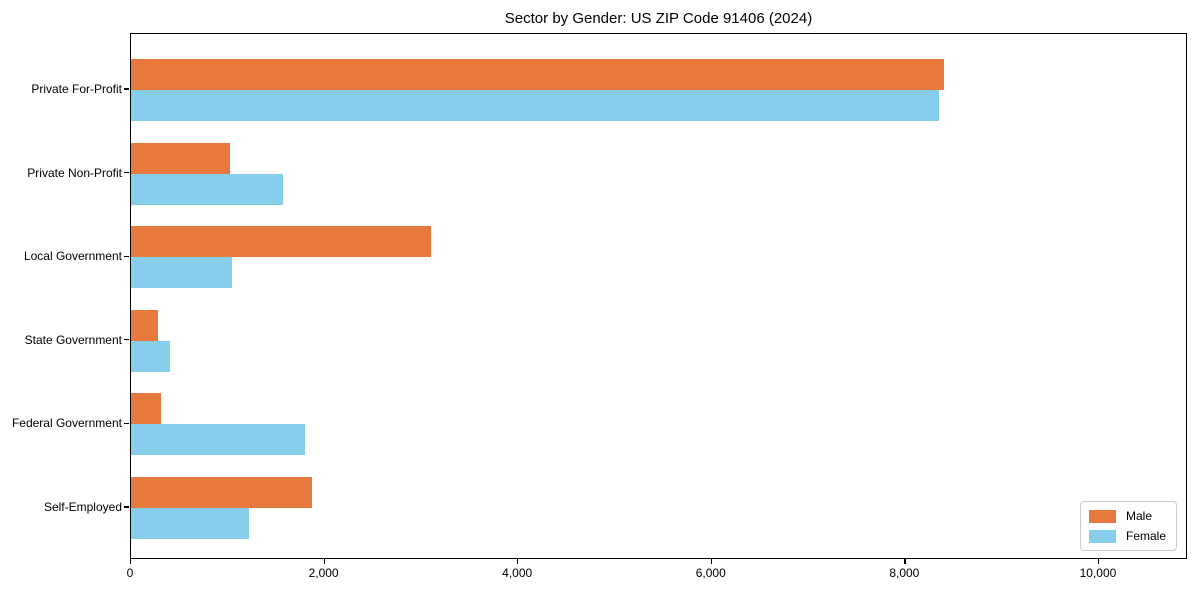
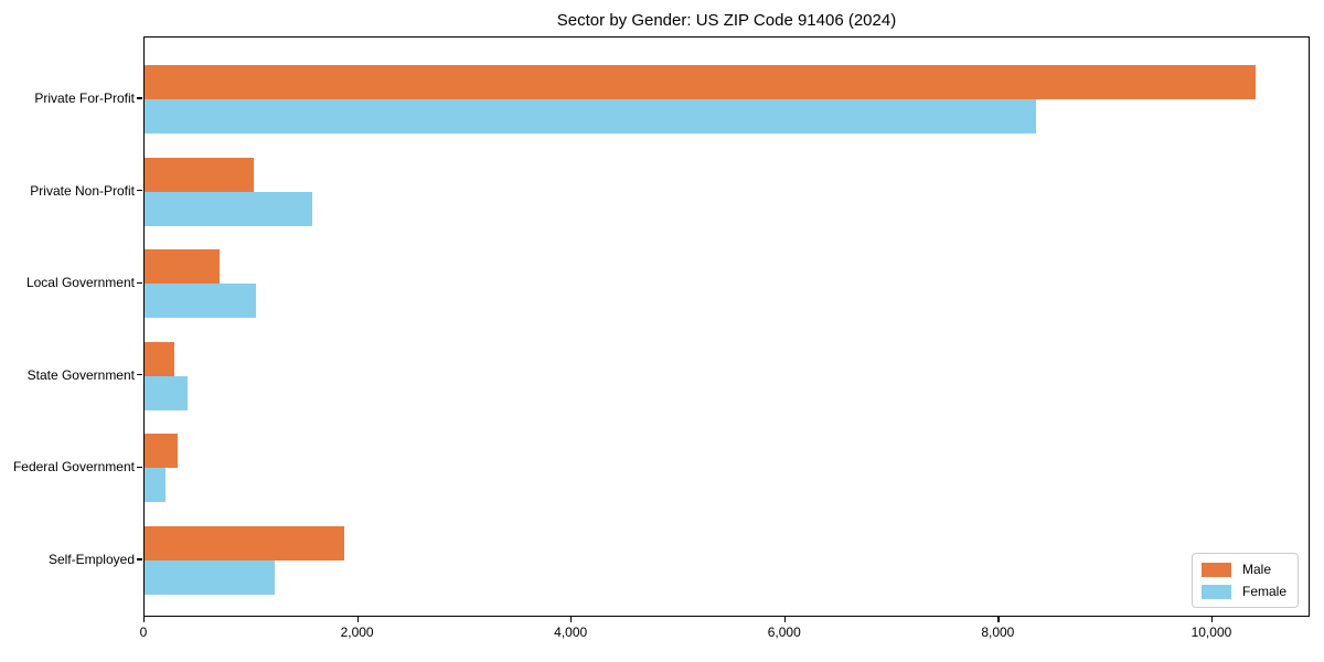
Male/Private For-Profit: 8400 -> 10400
Male/Local Government: 3100 -> 700
Female/Federal Government: 1800 -> 200
